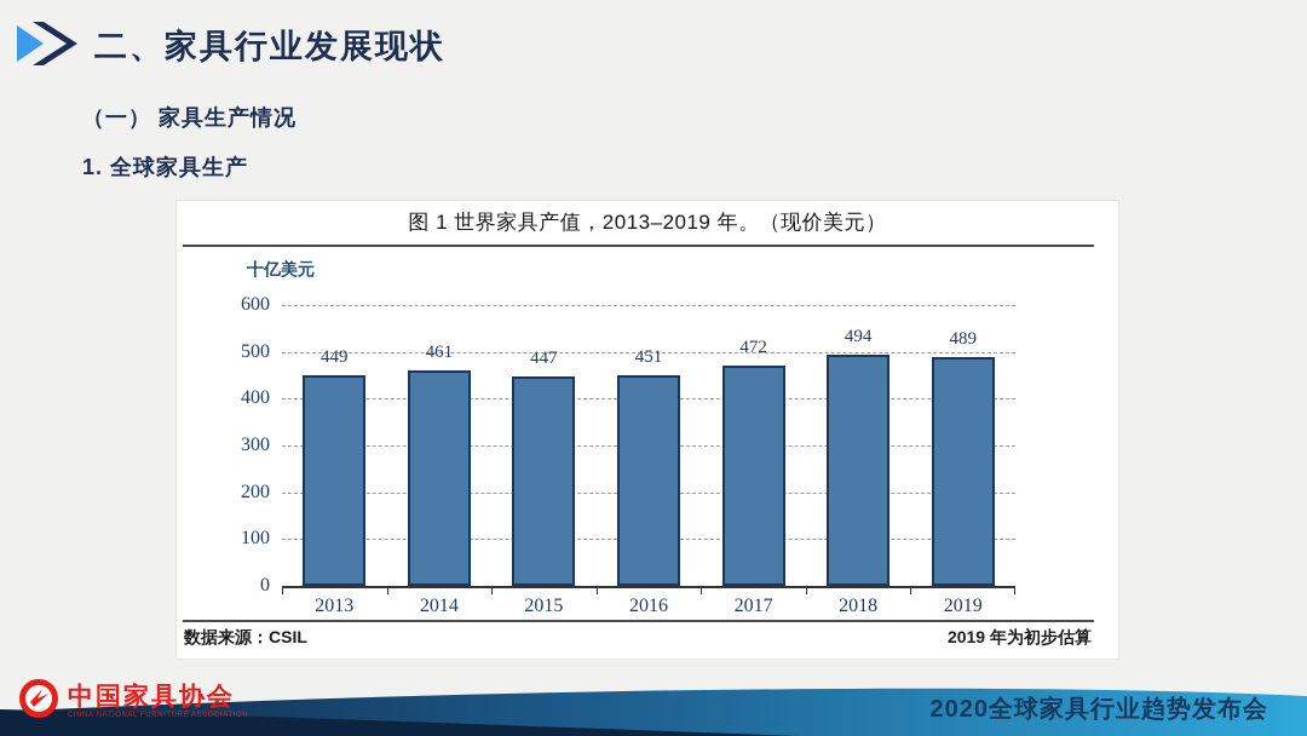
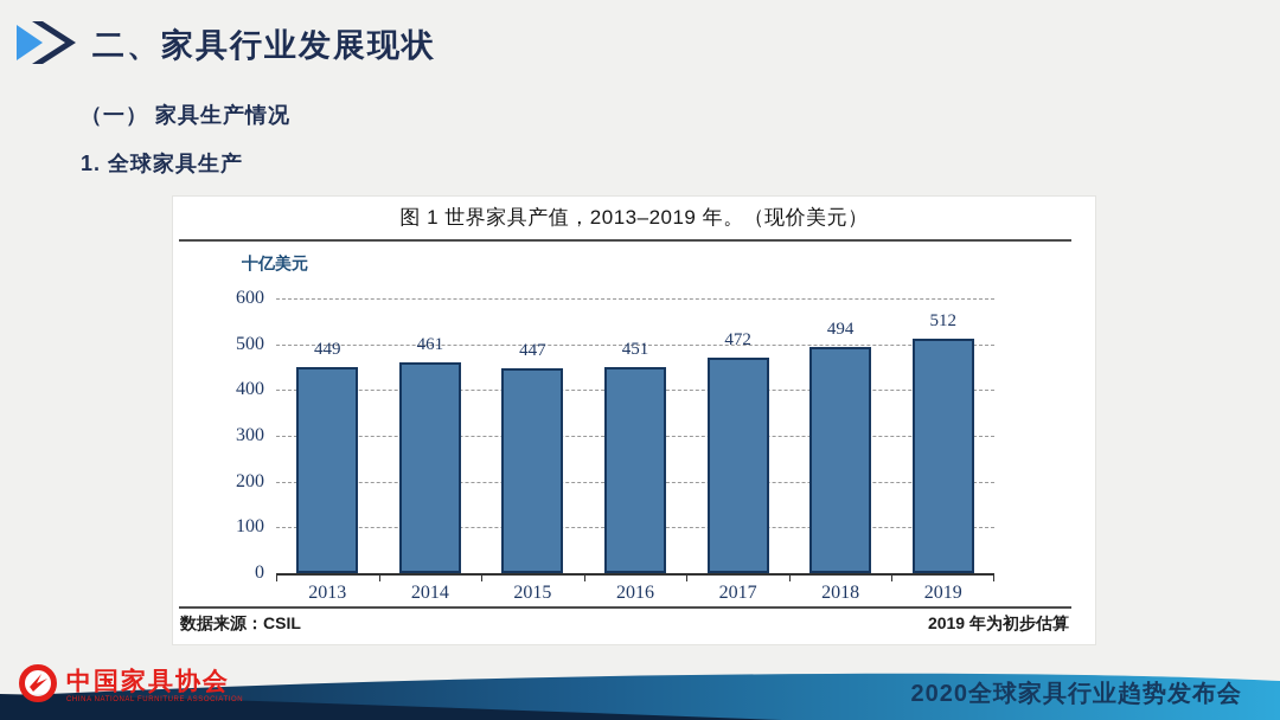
2019: 489 -> 512
